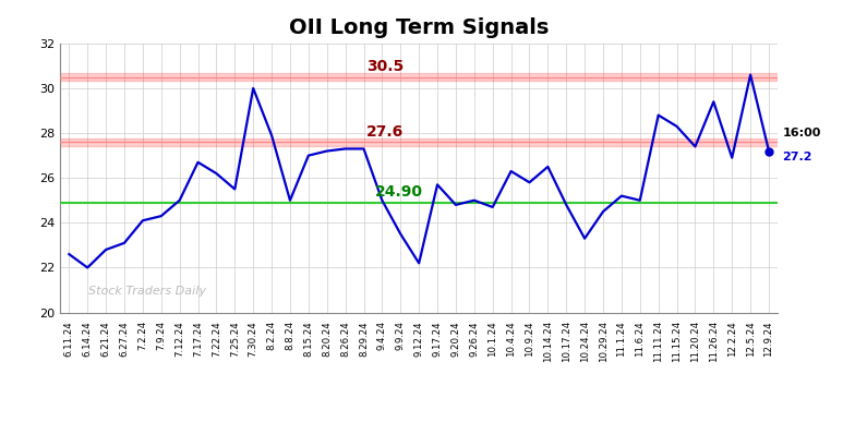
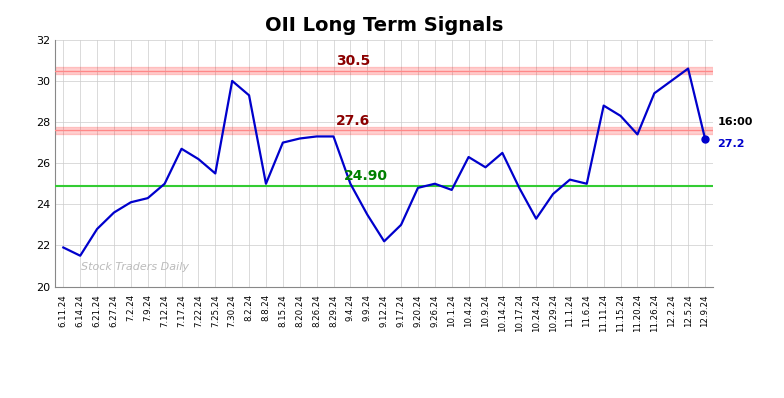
6.11.24: 22.6 -> 21.9
6.14.24: 22.0 -> 21.5
6.27.24: 23.1 -> 23.6
8.2.24: 27.9 -> 29.3
9.17.24: 25.7 -> 23.0
12.2.24: 26.9 -> 30.0
